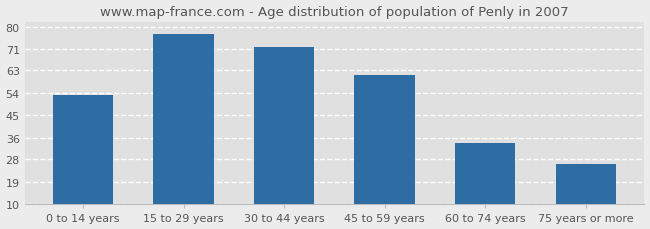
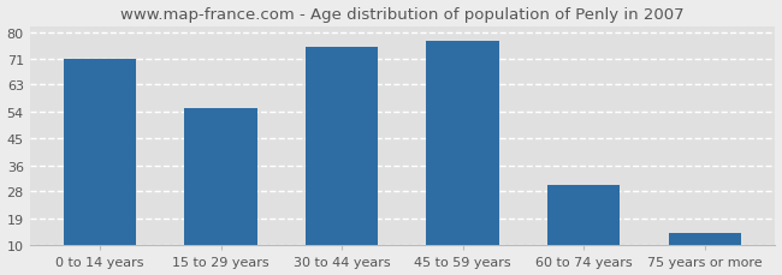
0 to 14 years: 53 -> 71
15 to 29 years: 77 -> 55
30 to 44 years: 72 -> 75
45 to 59 years: 61 -> 77
60 to 74 years: 34 -> 30
75 years or more: 26 -> 14
